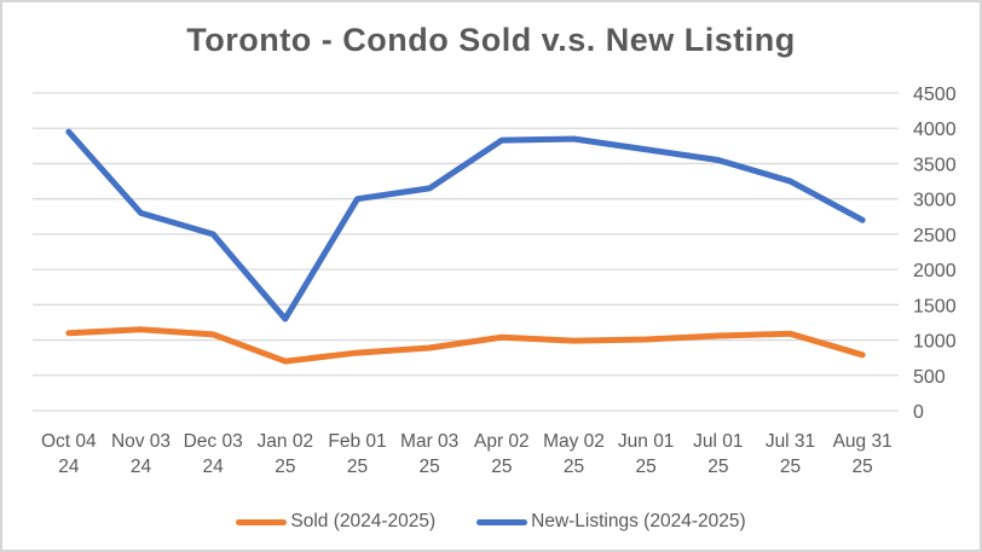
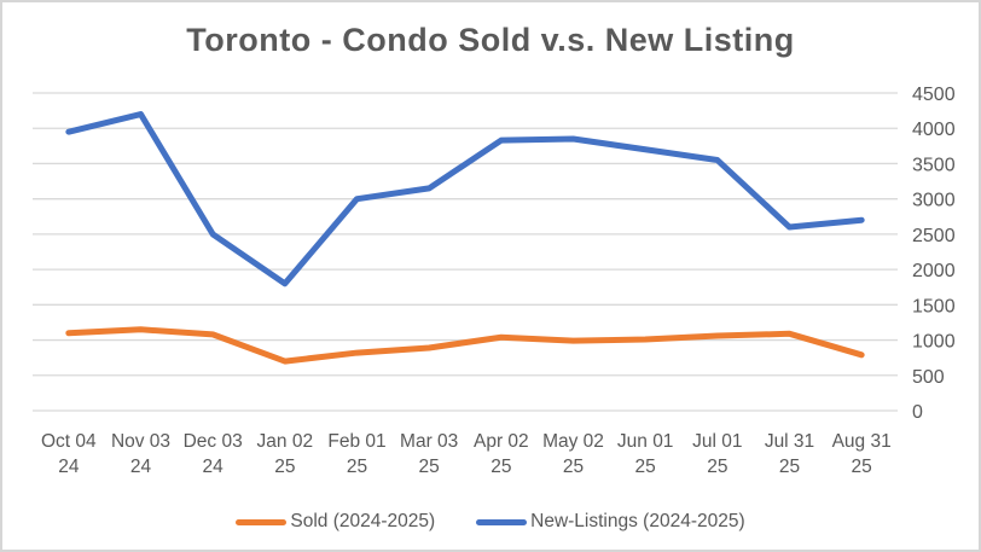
New-Listings (2024-2025)/Nov 03 24: 2800 -> 4200
New-Listings (2024-2025)/Jan 02 25: 1300 -> 1800
New-Listings (2024-2025)/Jul 31 25: 3200 -> 2600
